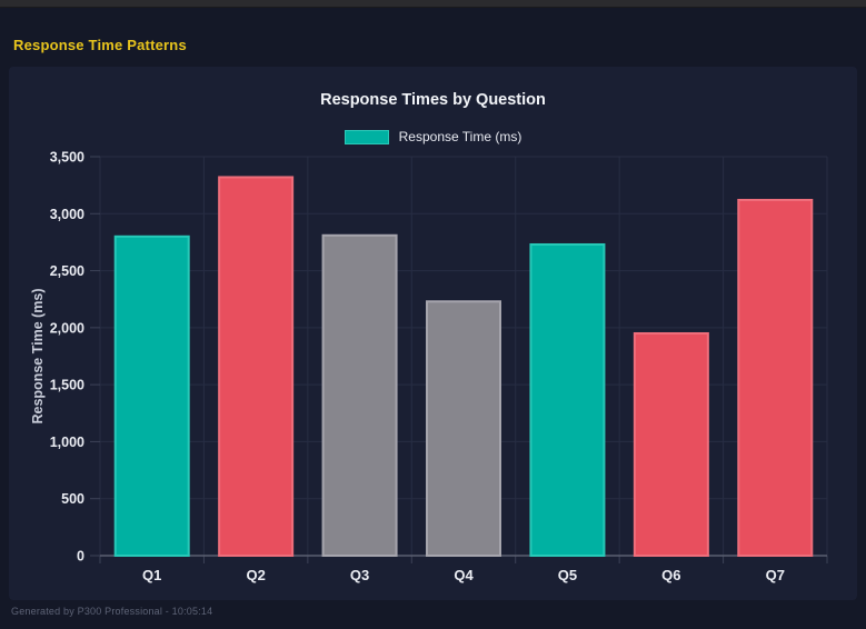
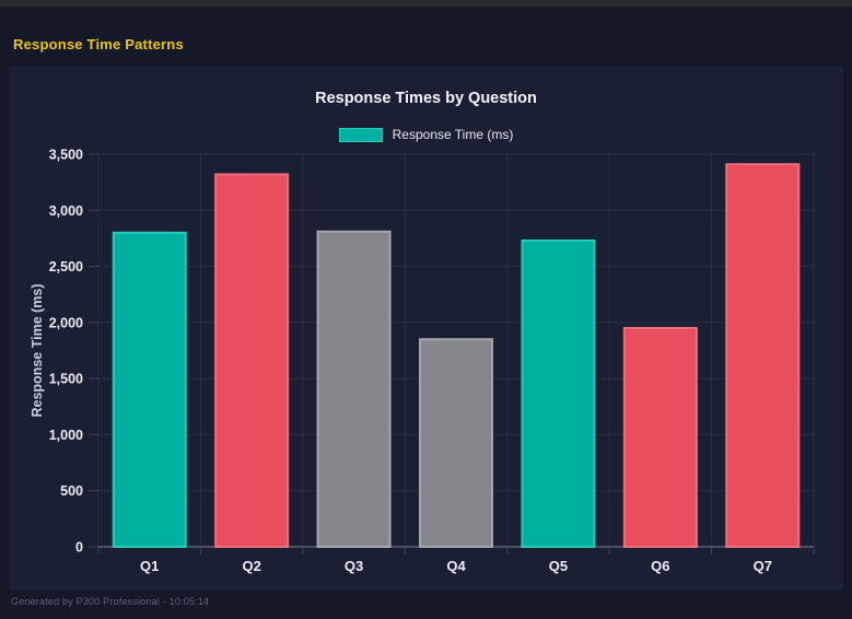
Q4: 2230 -> 1850
Q7: 3120 -> 3410
